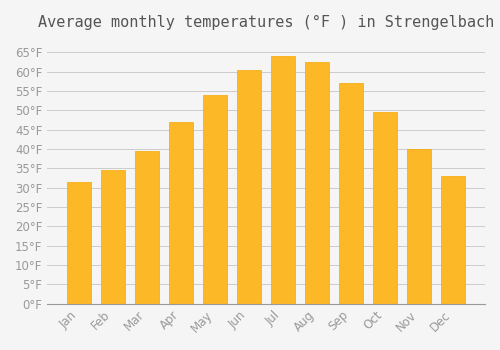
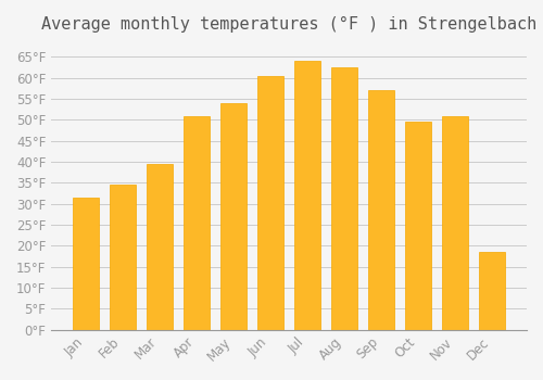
Apr: 47.0°F -> 51.0°F
Nov: 40.0°F -> 51.0°F
Dec: 33.0°F -> 18.5°F
